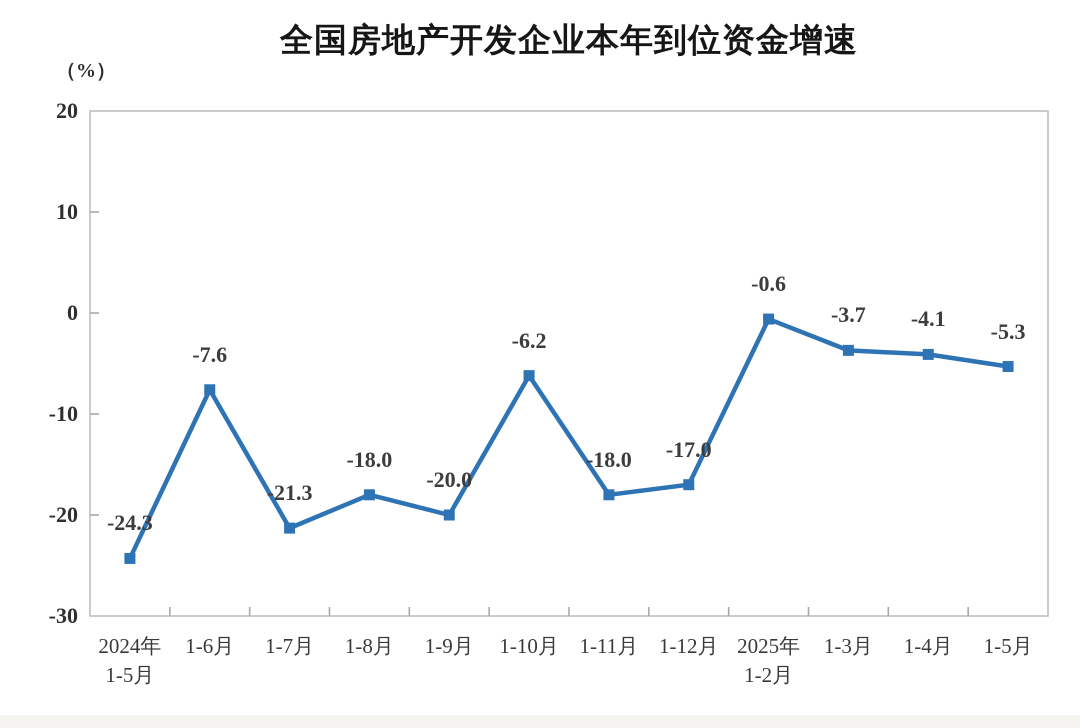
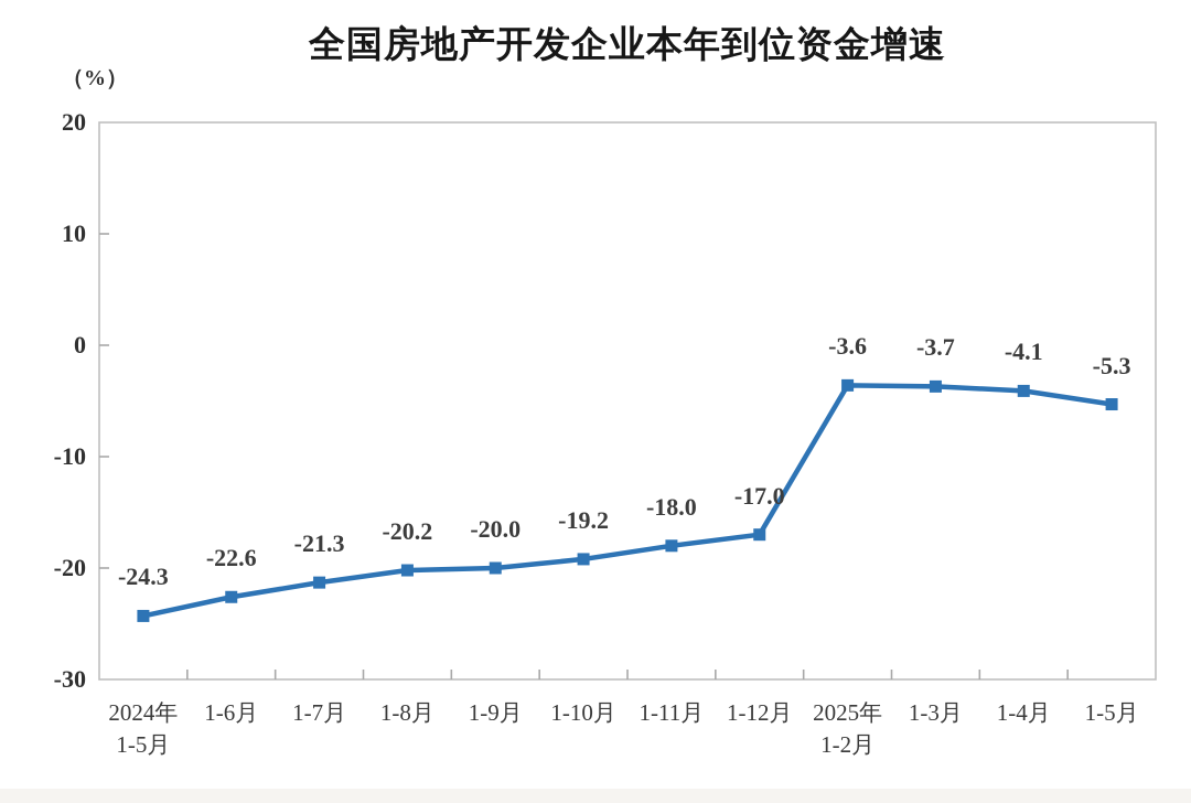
1-6月: -7.6 -> -22.6
1-8月: -18.0 -> -20.2
1-10月: -6.2 -> -19.2
2025年 1-2月: -0.6 -> -3.6
